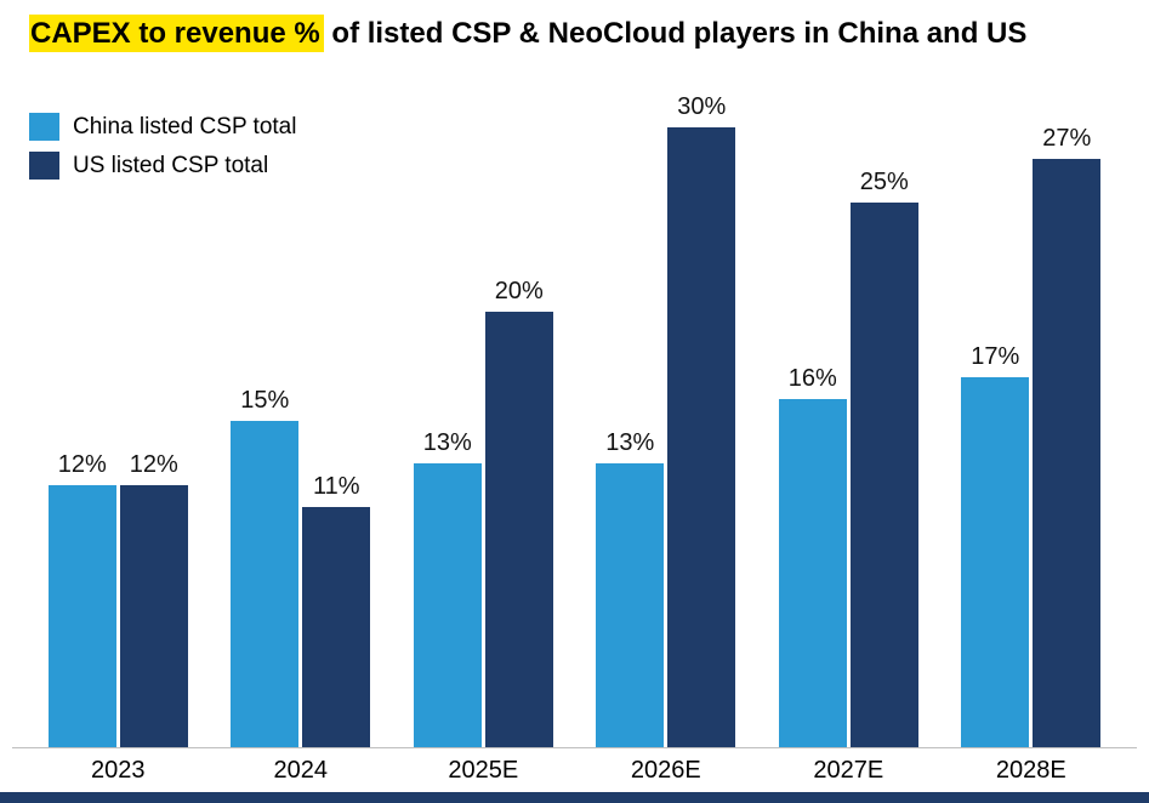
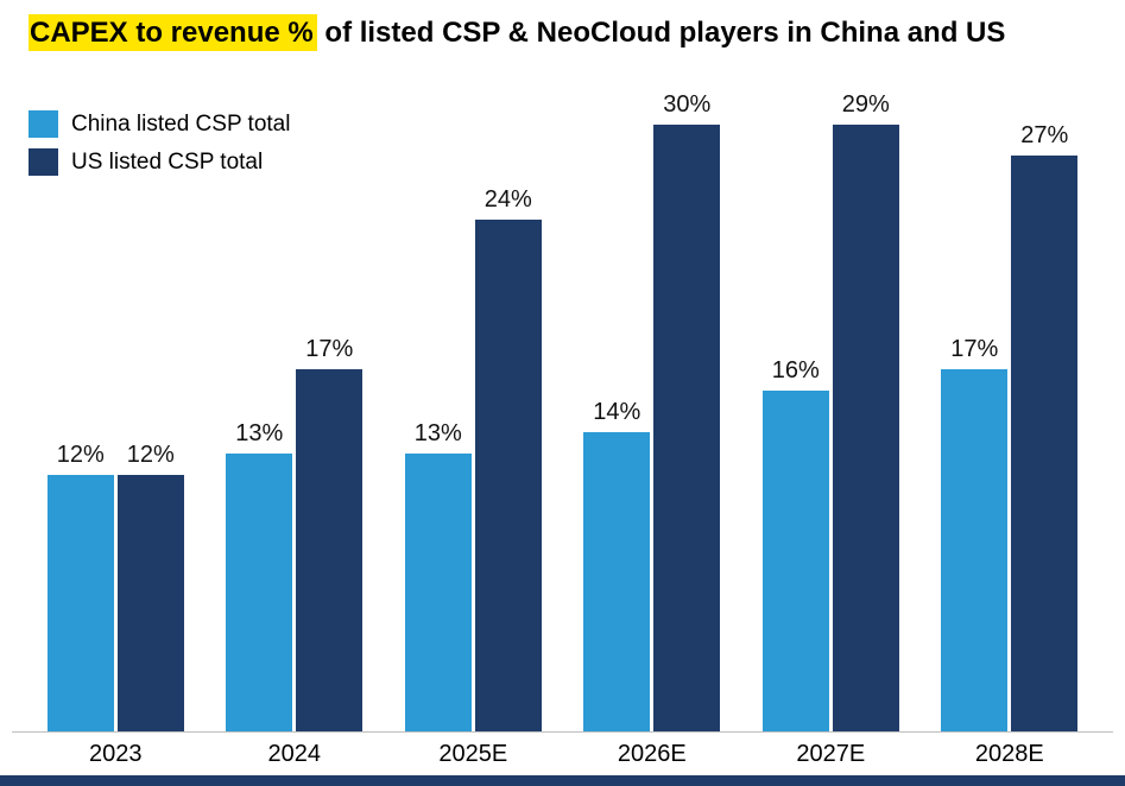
China listed CSP total/2024: 15% -> 13%
US listed CSP total/2024: 11% -> 17%
US listed CSP total/2025E: 20% -> 24%
China listed CSP total/2026E: 13% -> 14%
US listed CSP total/2027E: 25% -> 29%
